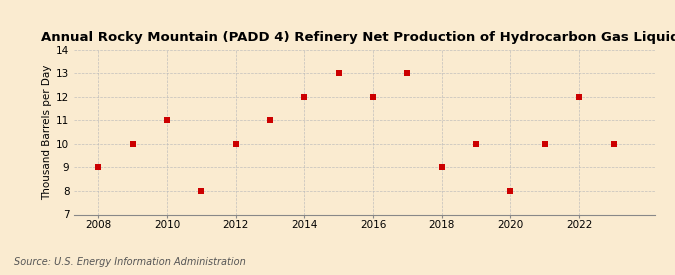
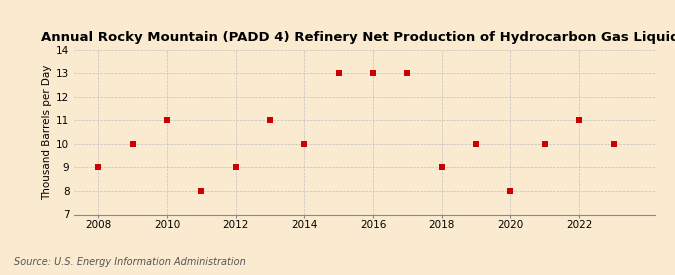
2012: 10 -> 9
2014: 12 -> 10
2016: 12 -> 13
2022: 12 -> 11
